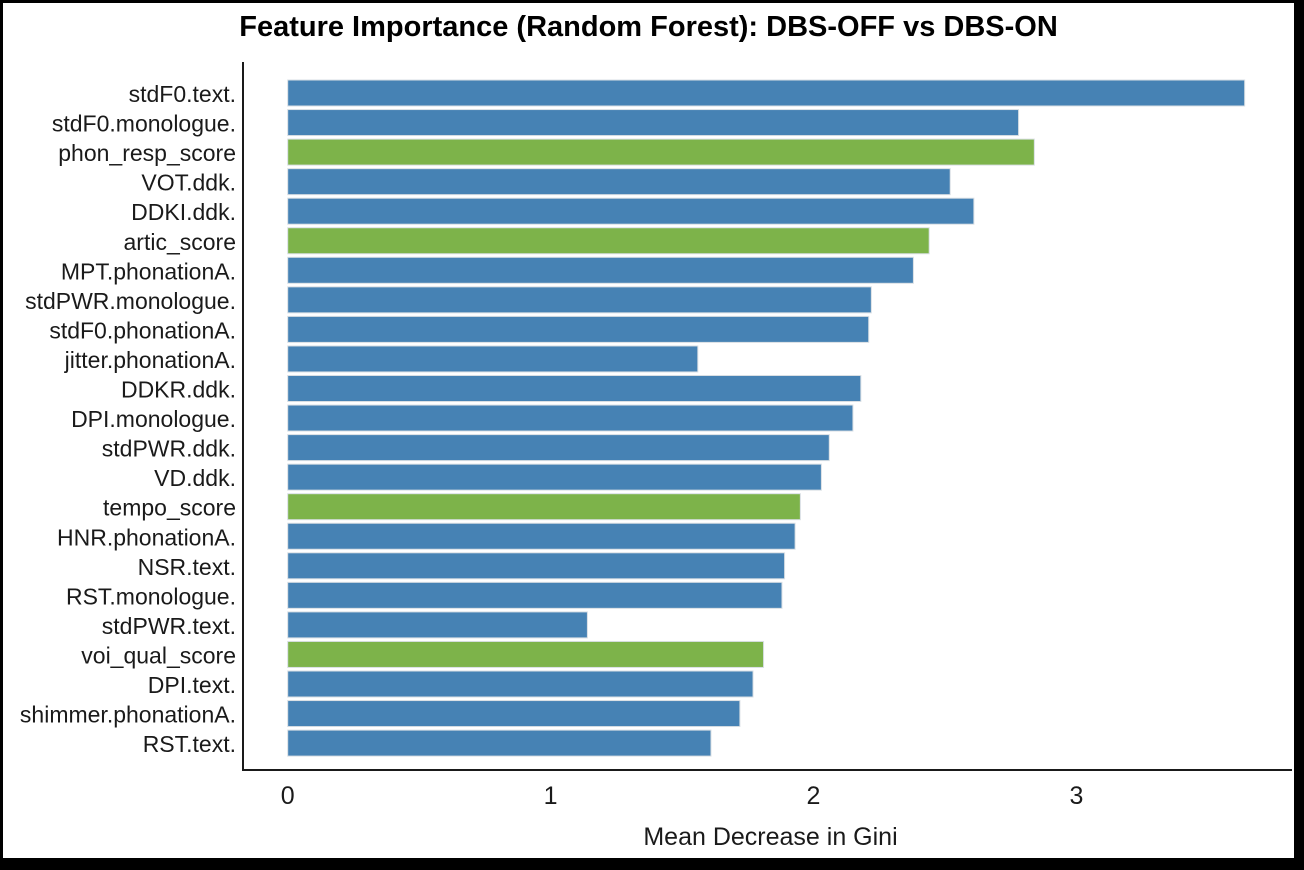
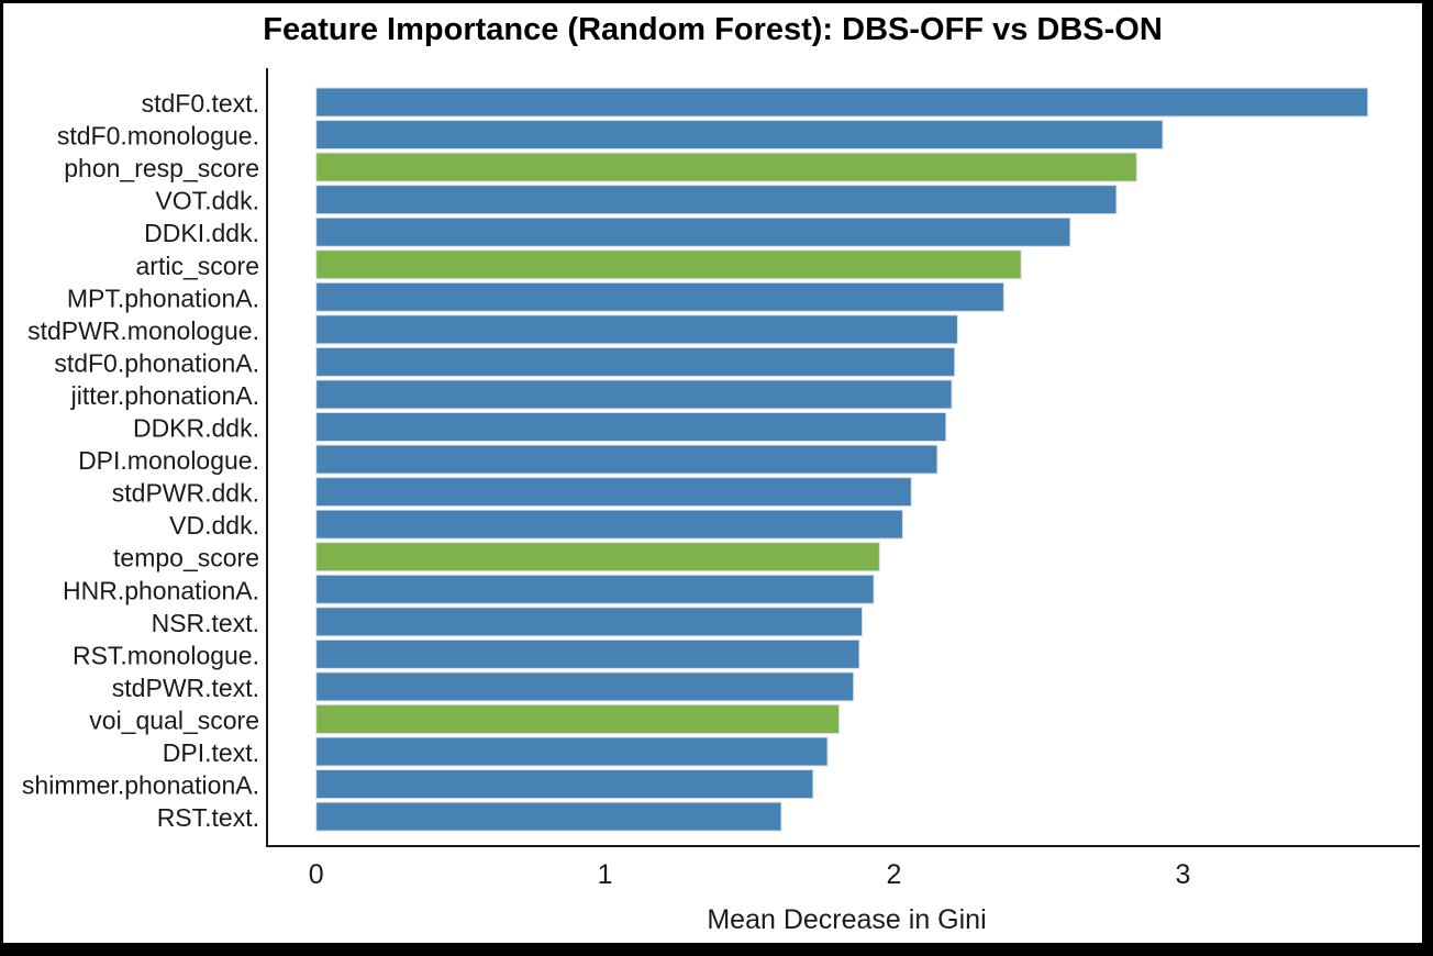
stdF0.monologue.: 2.78 -> 2.93
VOT.ddk.: 2.52 -> 2.77
jitter.phonationA.: 1.56 -> 2.20
stdPWR.text.: 1.14 -> 1.86
